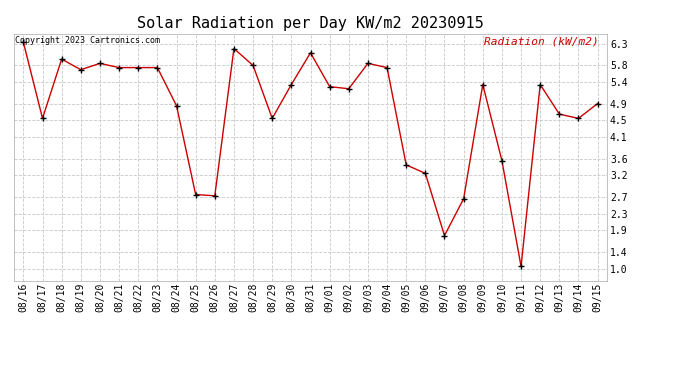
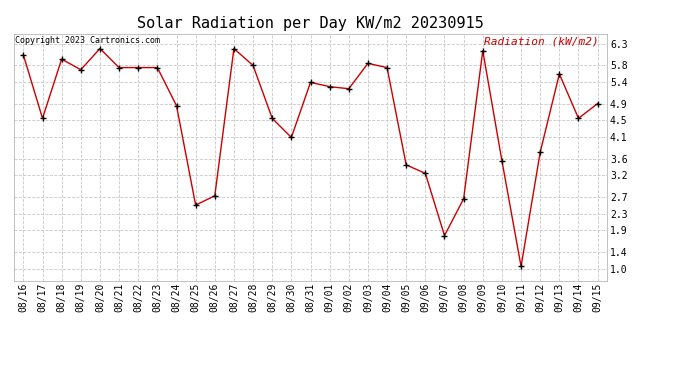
08/16: 6.35 -> 6.05
08/20: 5.85 -> 6.20
08/25: 2.75 -> 2.50
08/30: 5.35 -> 4.10
08/31: 6.10 -> 5.40
09/09: 5.35 -> 6.15
09/12: 5.35 -> 3.75
09/13: 4.65 -> 5.60
